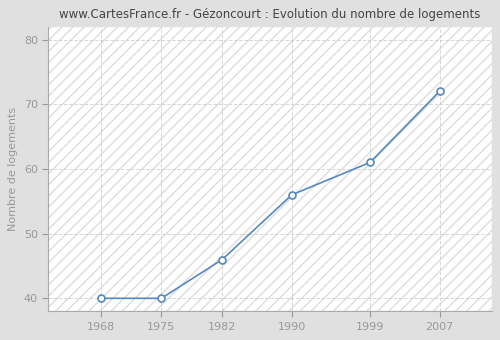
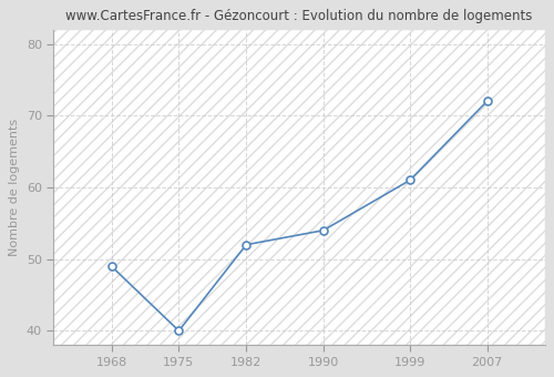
1968: 40 -> 49
1982: 46 -> 52
1990: 56 -> 54
